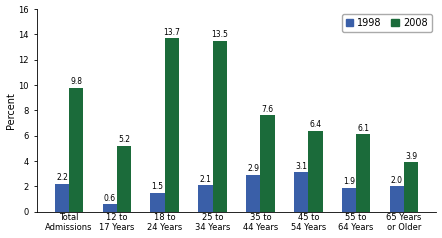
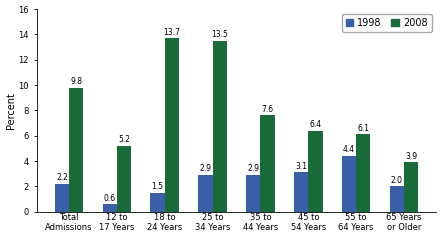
1998/25 to 34 Years: 2.1 -> 2.9
1998/55 to 64 Years: 1.9 -> 4.4
